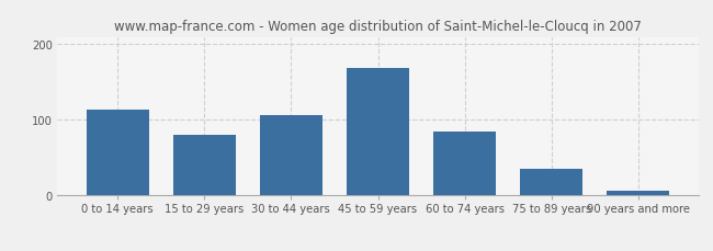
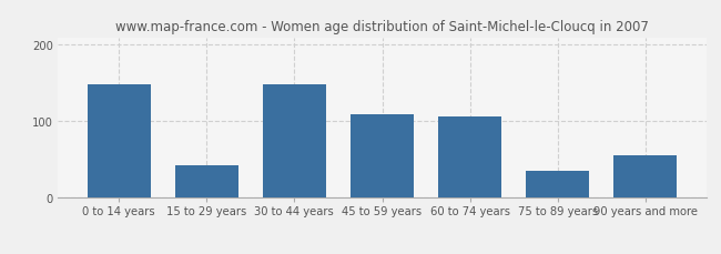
0 to 14 years: 113 -> 148
15 to 29 years: 80 -> 42
30 to 44 years: 106 -> 148
45 to 59 years: 168 -> 110
60 to 74 years: 84 -> 106
90 years and more: 7 -> 56
